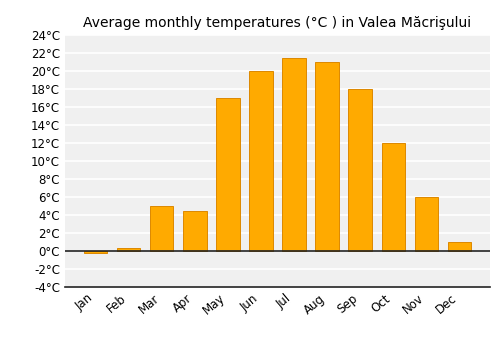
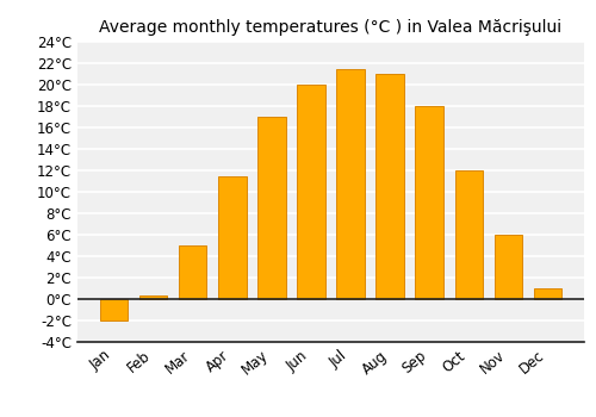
Jan: -0.2°C -> -2.0°C
Apr: 4.4°C -> 11.5°C
